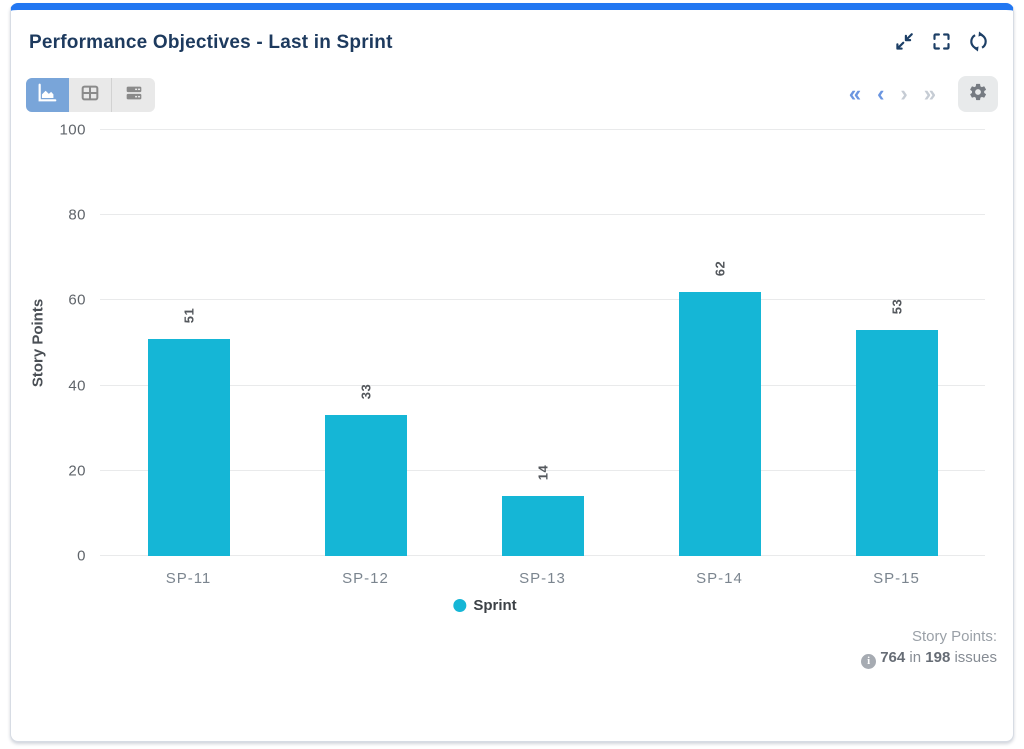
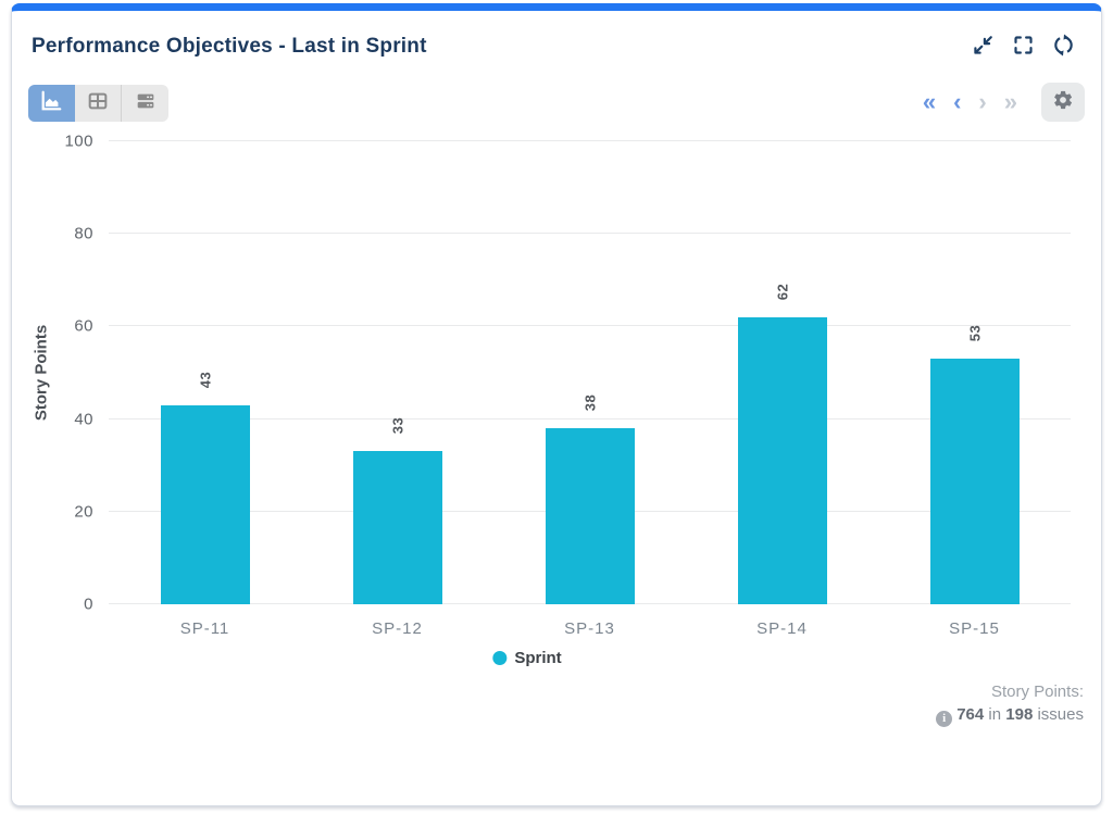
SP-11: 51 -> 43
SP-13: 14 -> 38
